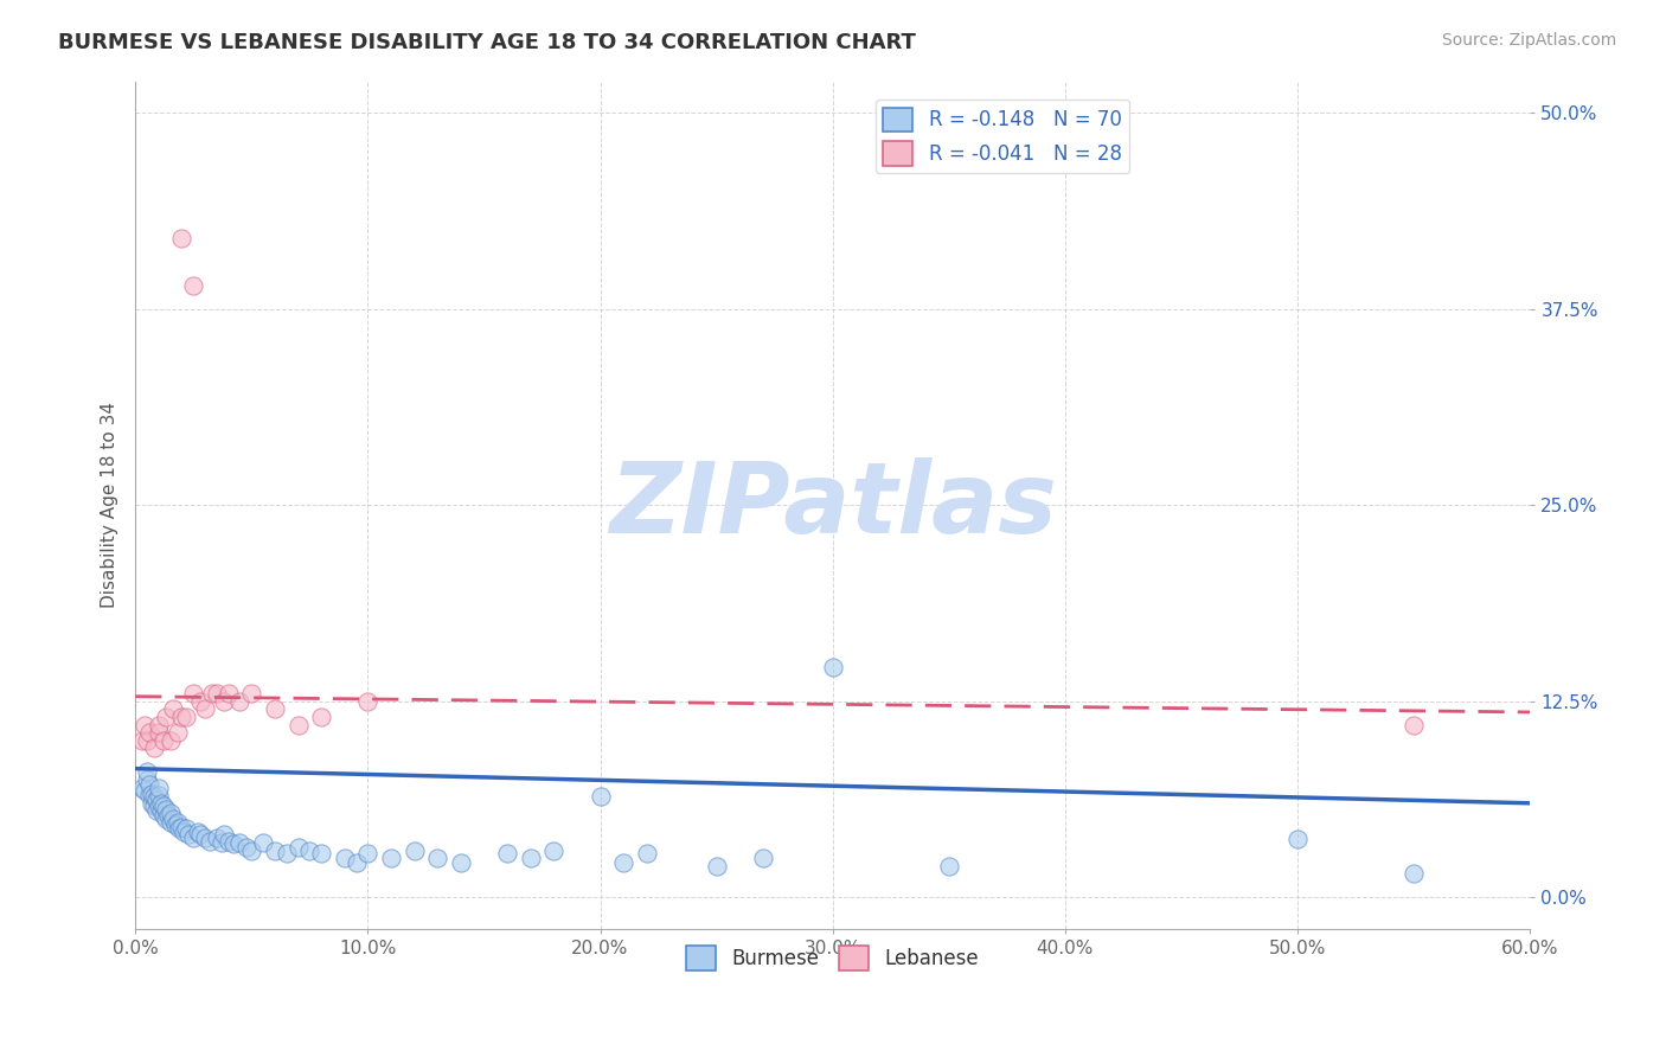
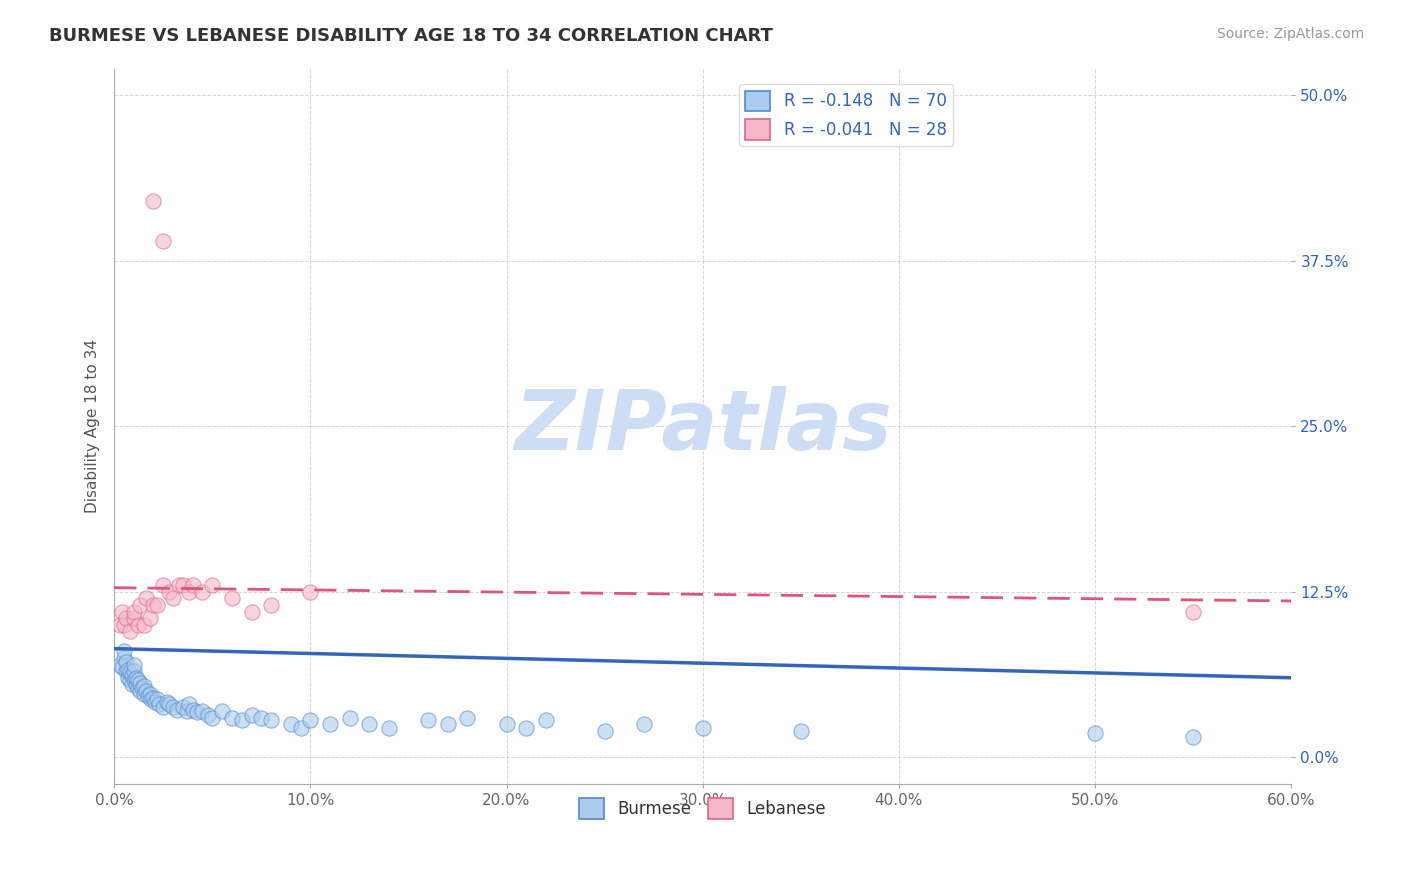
Burmese/20.0%: 6.4% -> 2.5%
Burmese/30.0%: 14.7% -> 2.2%
Burmese/50.0%: 3.7% -> 1.8%
